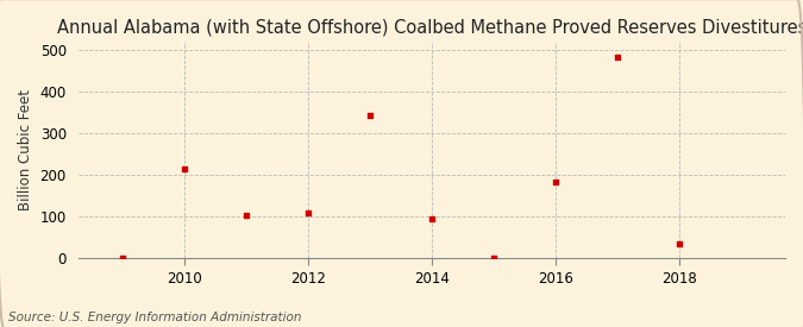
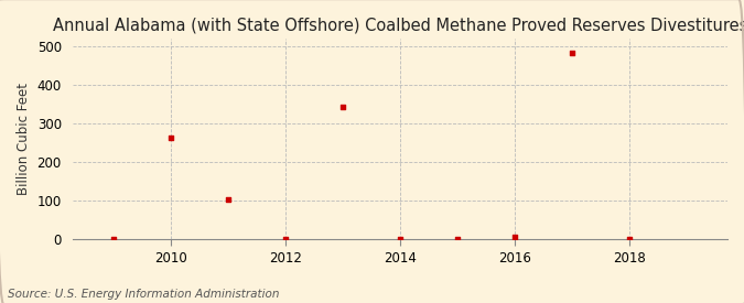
2010: 215 -> 265
2012: 110 -> 0
2014: 95 -> 0
2016: 185 -> 6
2018: 35 -> 0
